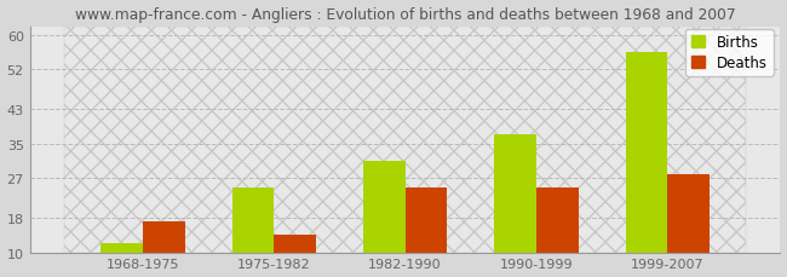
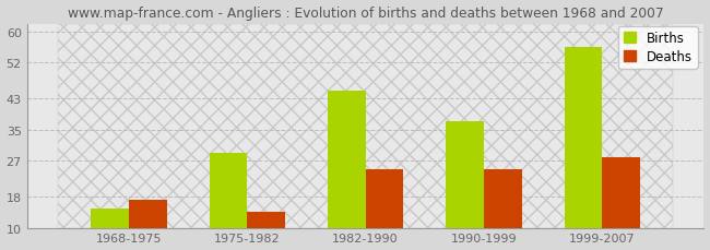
Births/1968-1975: 12 -> 15
Births/1975-1982: 25 -> 29
Births/1982-1990: 31 -> 45
